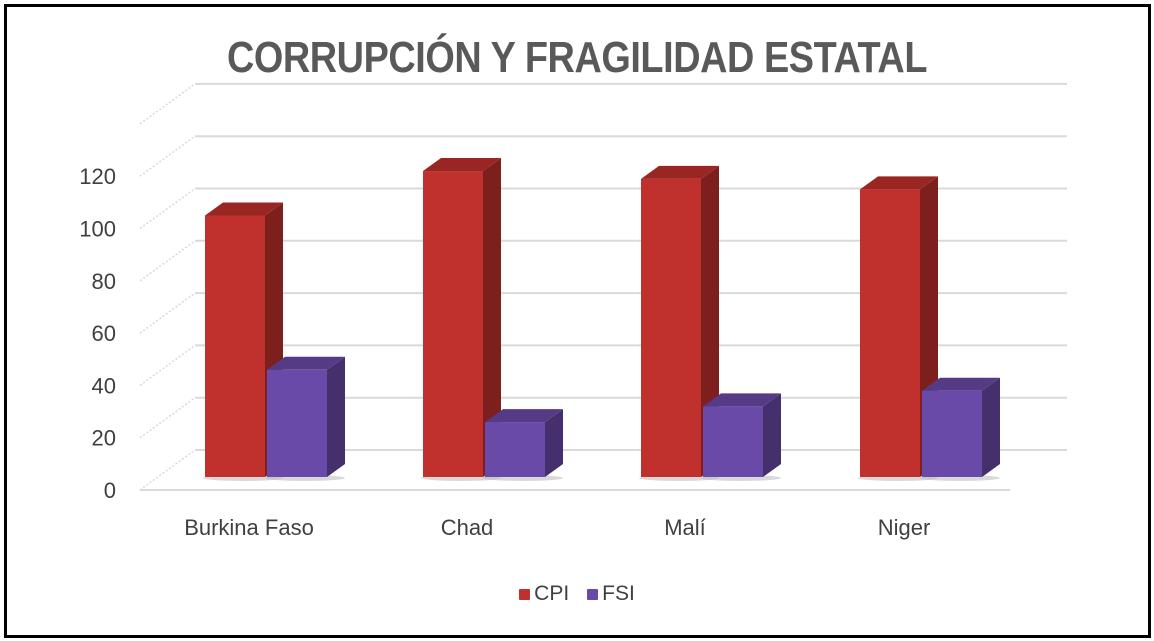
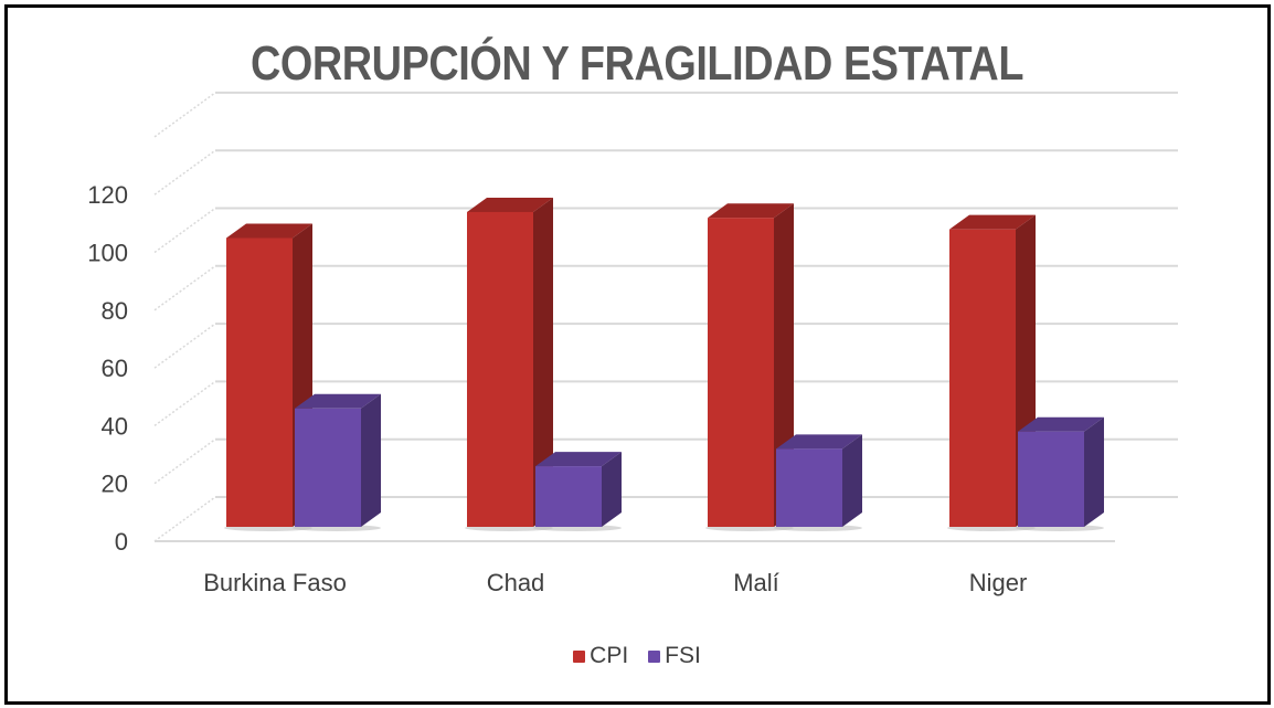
CPI/Chad: 117 -> 109
CPI/Malí: 114 -> 107
CPI/Niger: 110 -> 103
